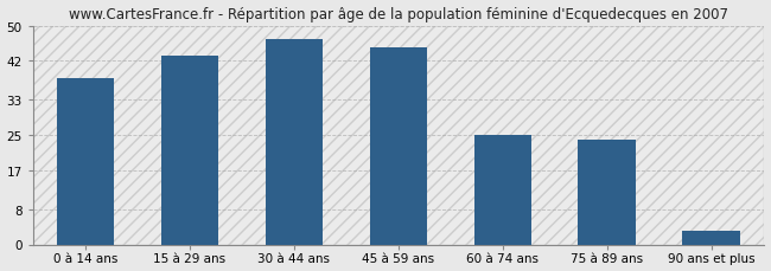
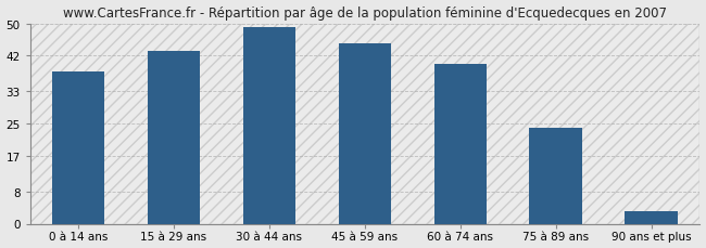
30 à 44 ans: 47 -> 49
60 à 74 ans: 25 -> 40
